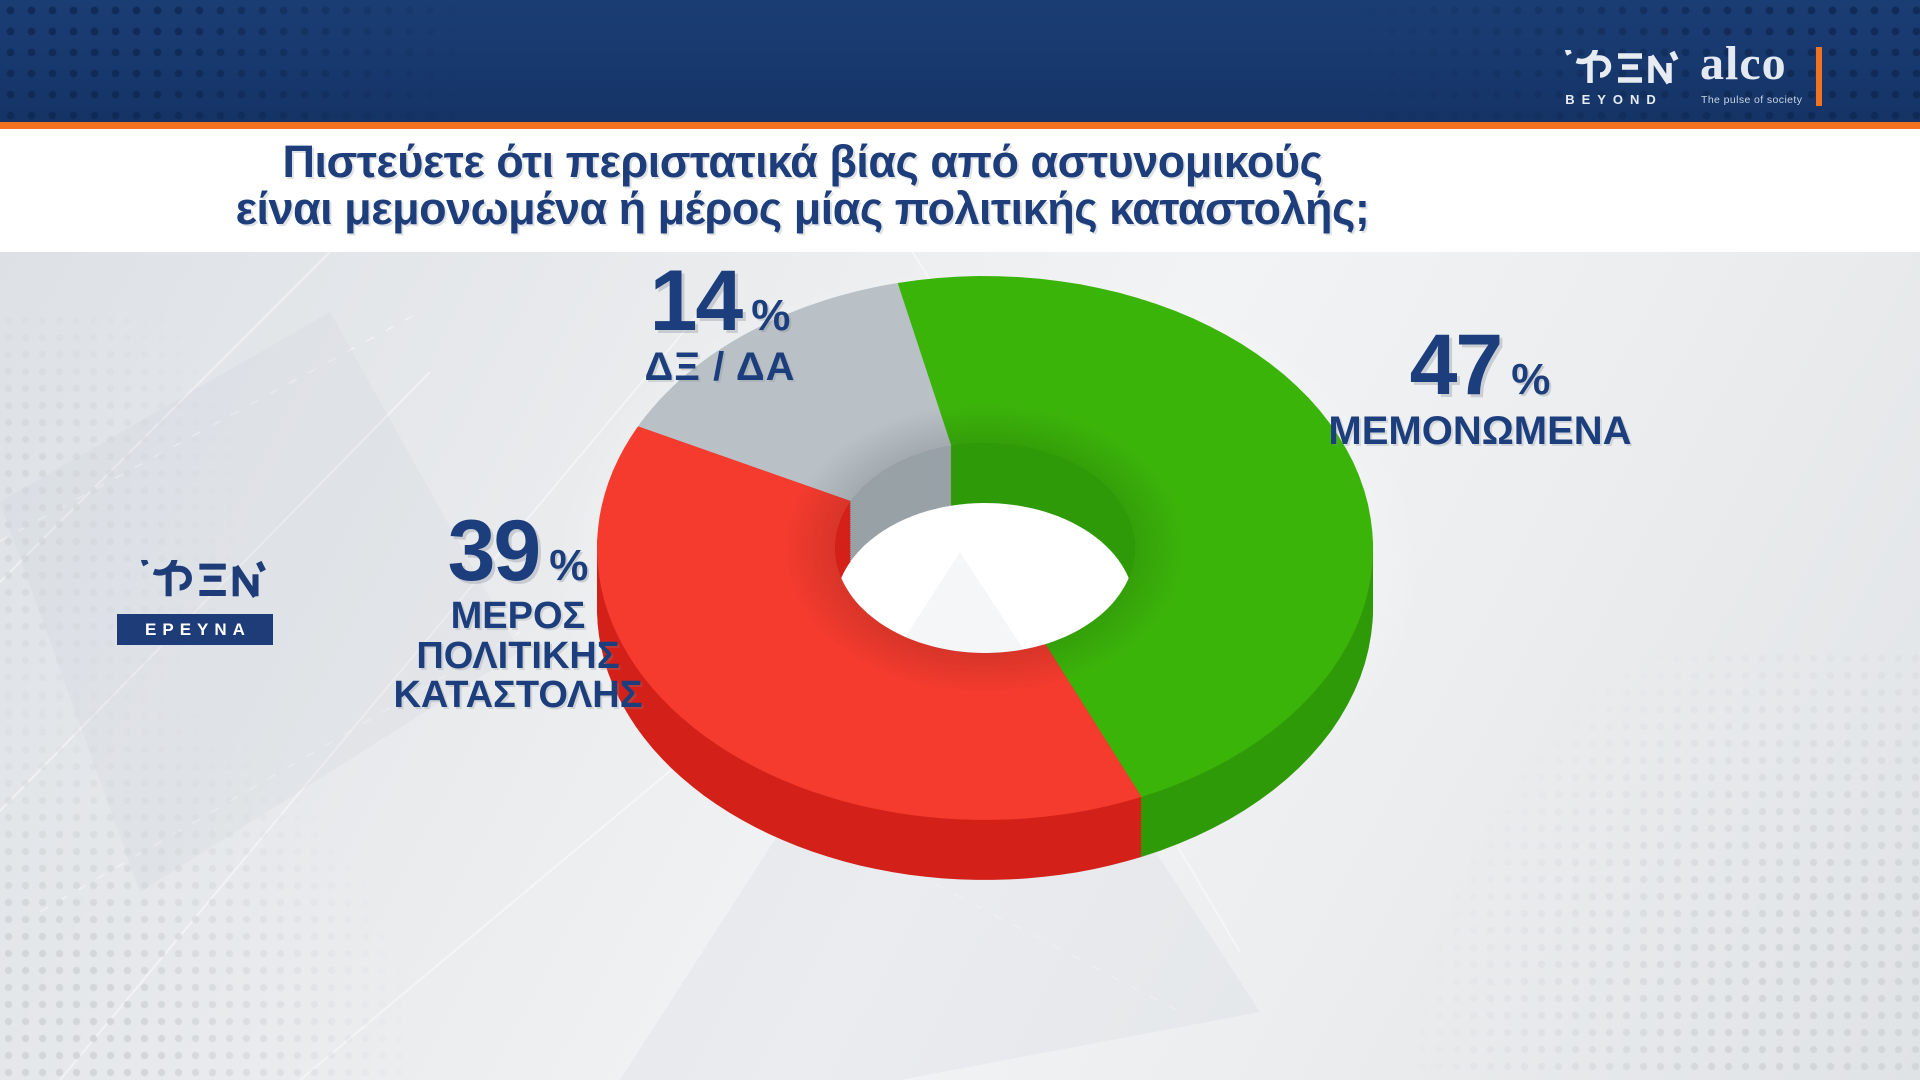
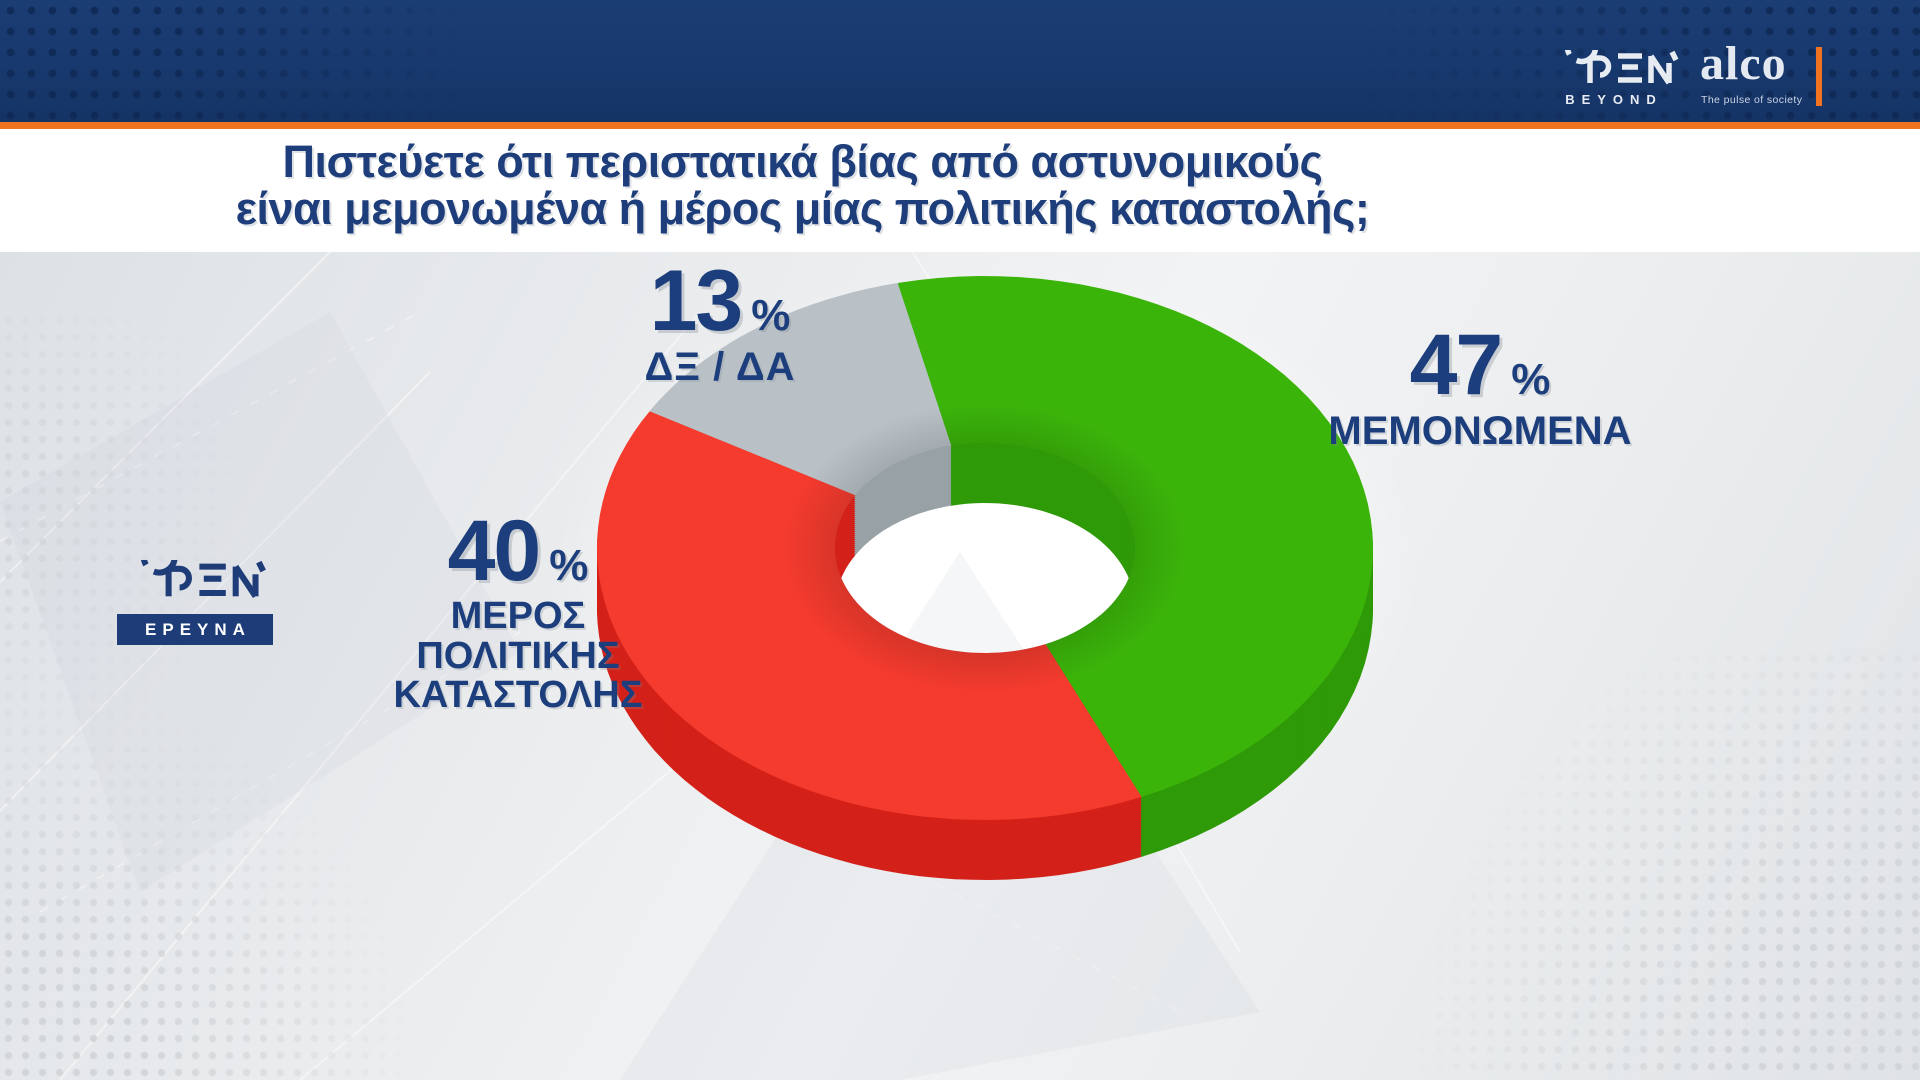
ΜΕΡΟΣ ΠΟΛΙΤΙΚΗΣ ΚΑΤΑΣΤΟΛΗΣ: 39 -> 40
ΔΞ / ΔΑ: 14 -> 13
